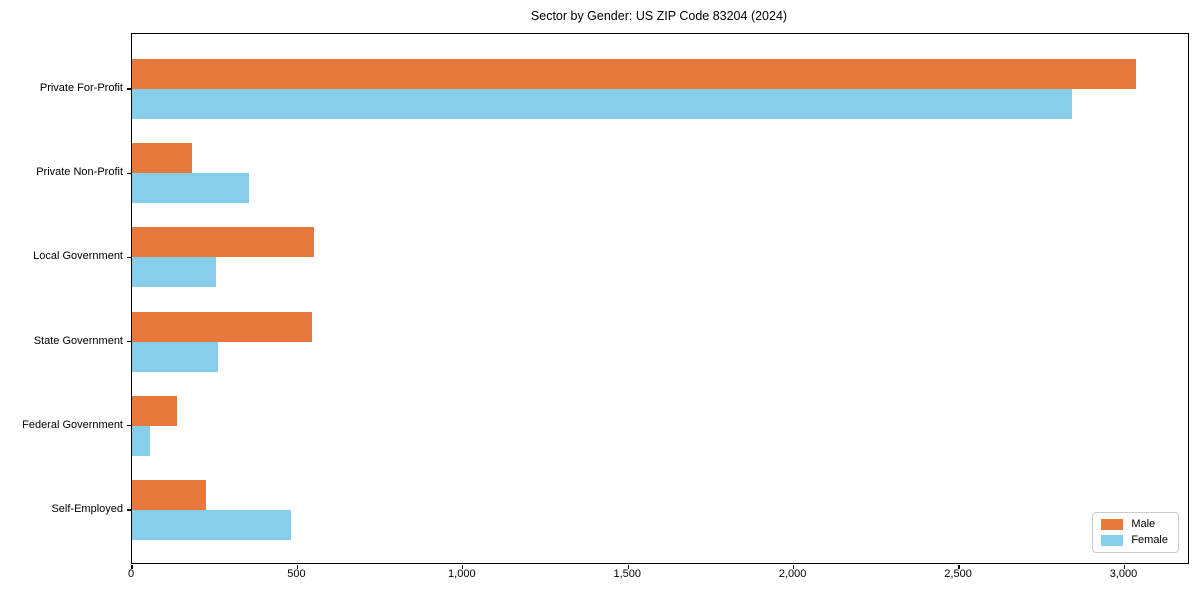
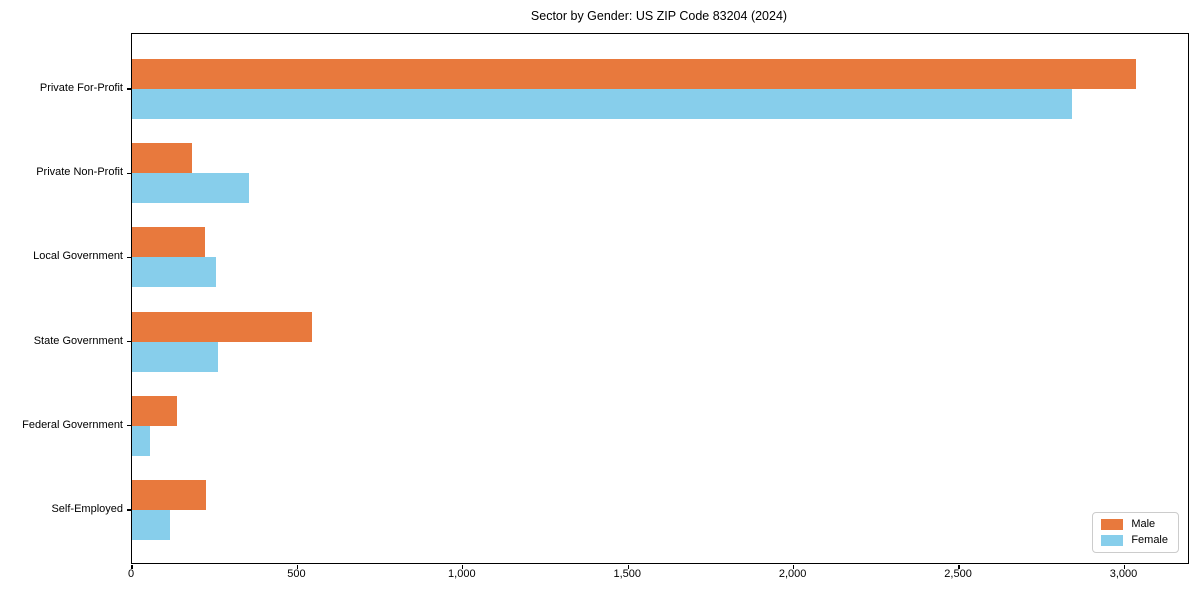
Male/Local Government: 550 -> 220
Female/Self-Employed: 480 -> 120
